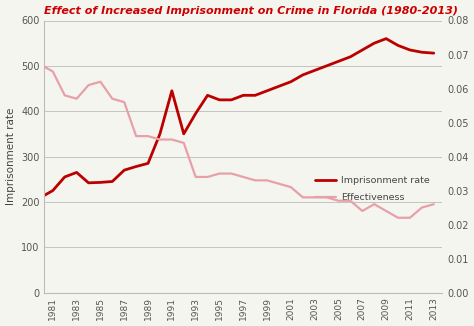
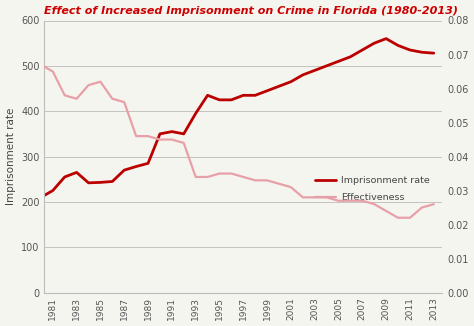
Imprisonment rate/1991: 445 -> 355
Effectiveness/2007: 0.024 -> 0.027
